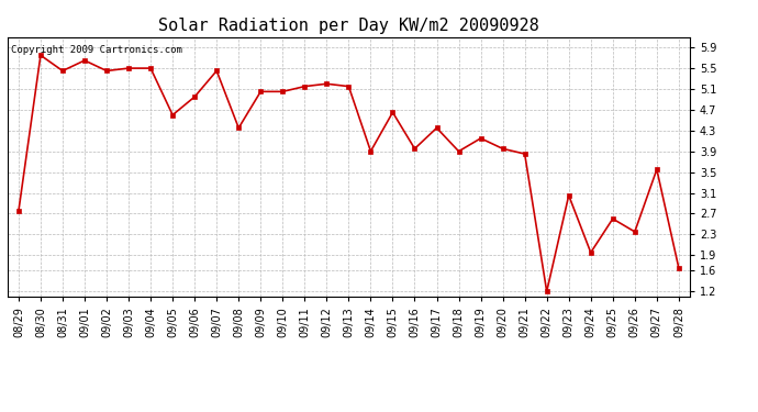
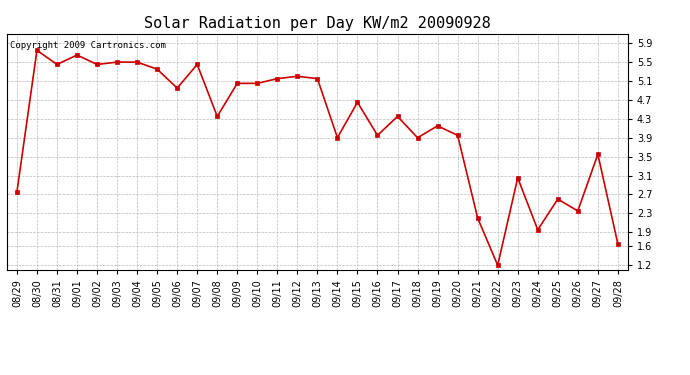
09/05: 4.60 -> 5.35
09/21: 3.85 -> 2.20
